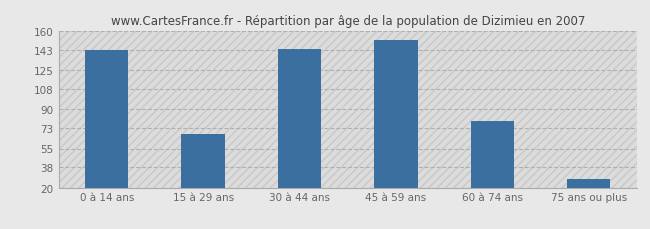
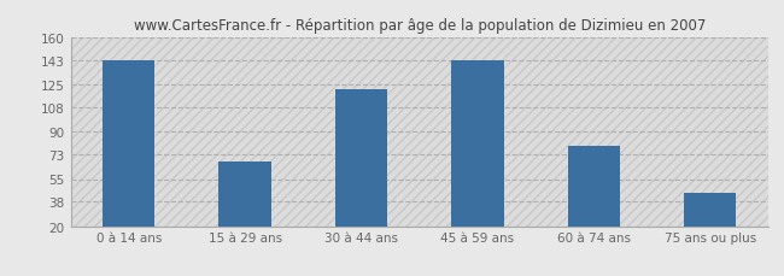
30 à 44 ans: 144 -> 122
45 à 59 ans: 152 -> 143
75 ans ou plus: 28 -> 45
